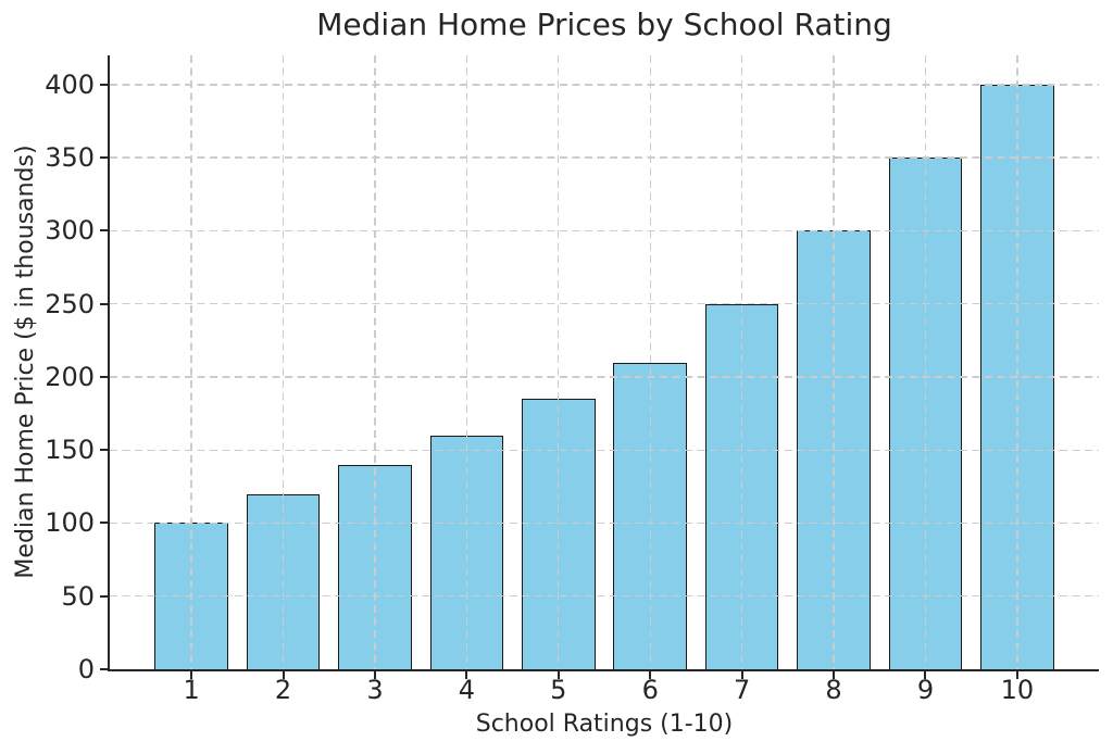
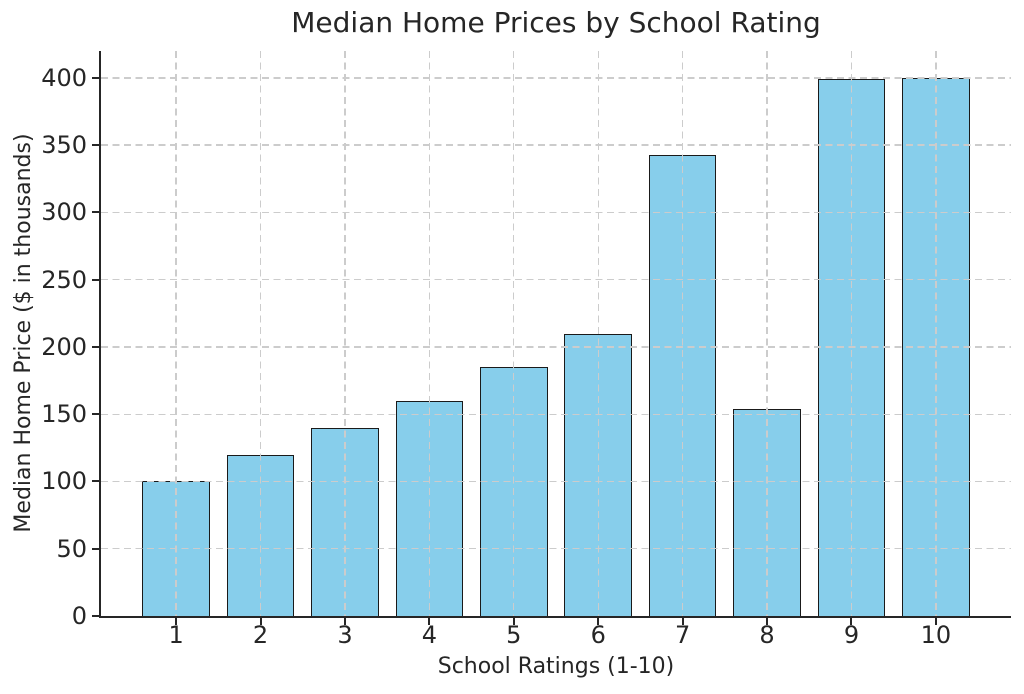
7: 250 -> 343
8: 300 -> 154
9: 350 -> 399
